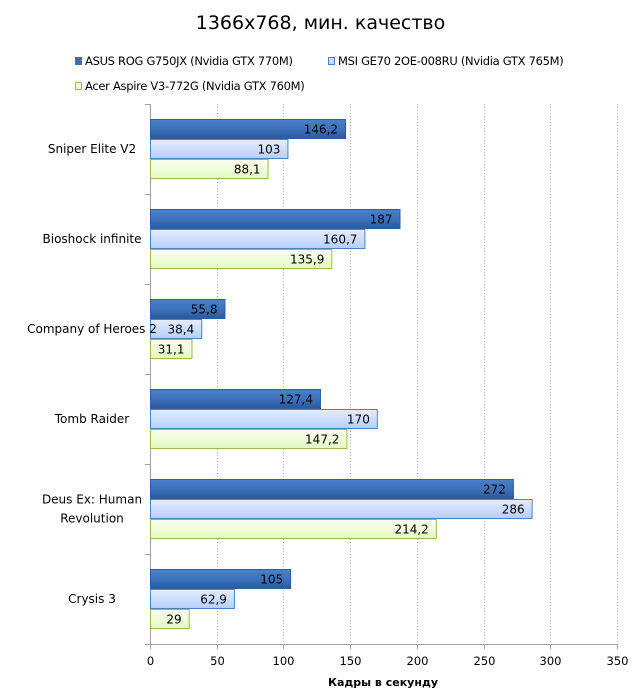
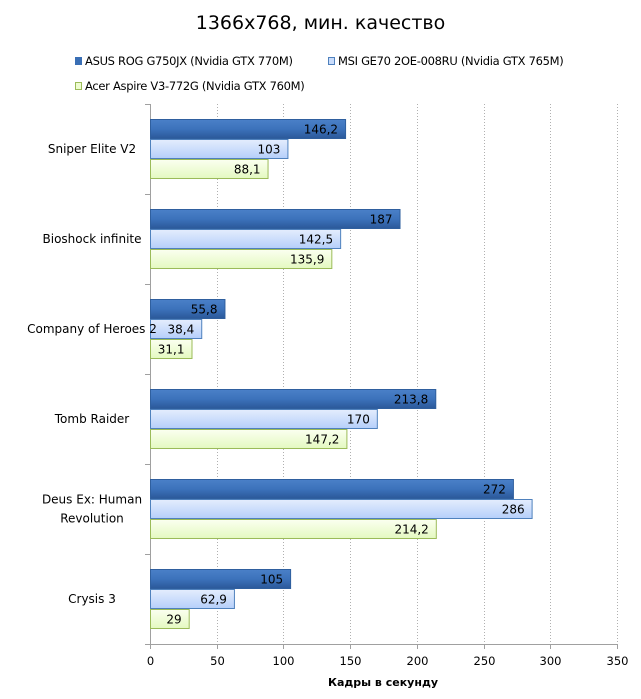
MSI GE70 2OE-008RU (Nvidia GTX 765M)/Bioshock infinite: 160,7 -> 142,5
ASUS ROG G750JX (Nvidia GTX 770M)/Tomb Raider: 127,4 -> 213,8
